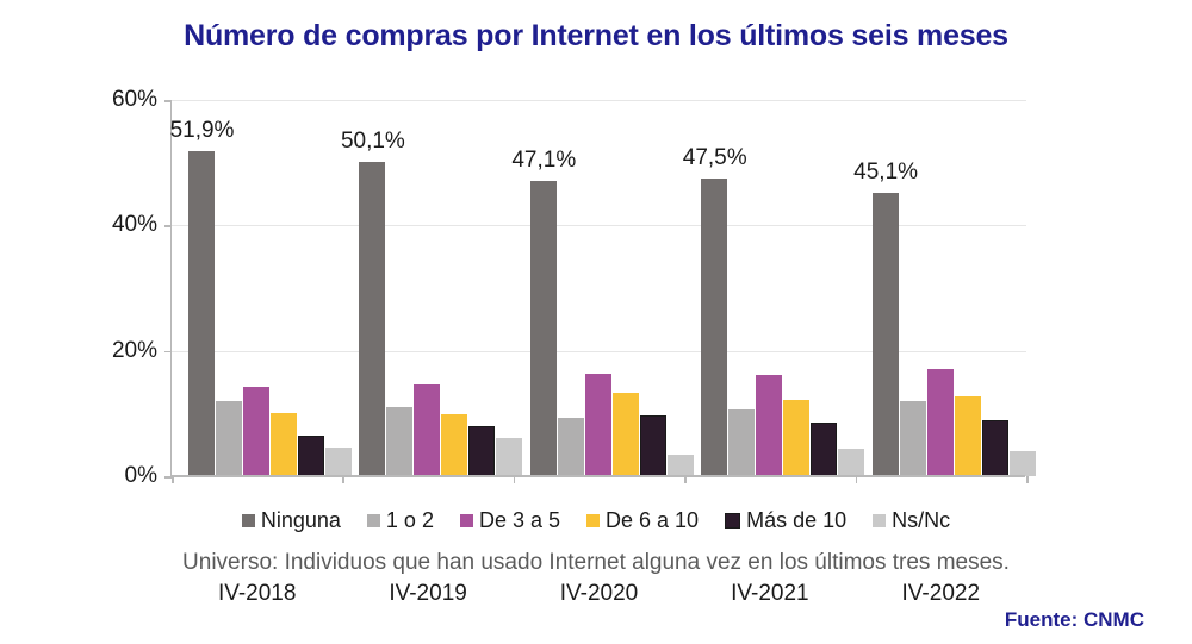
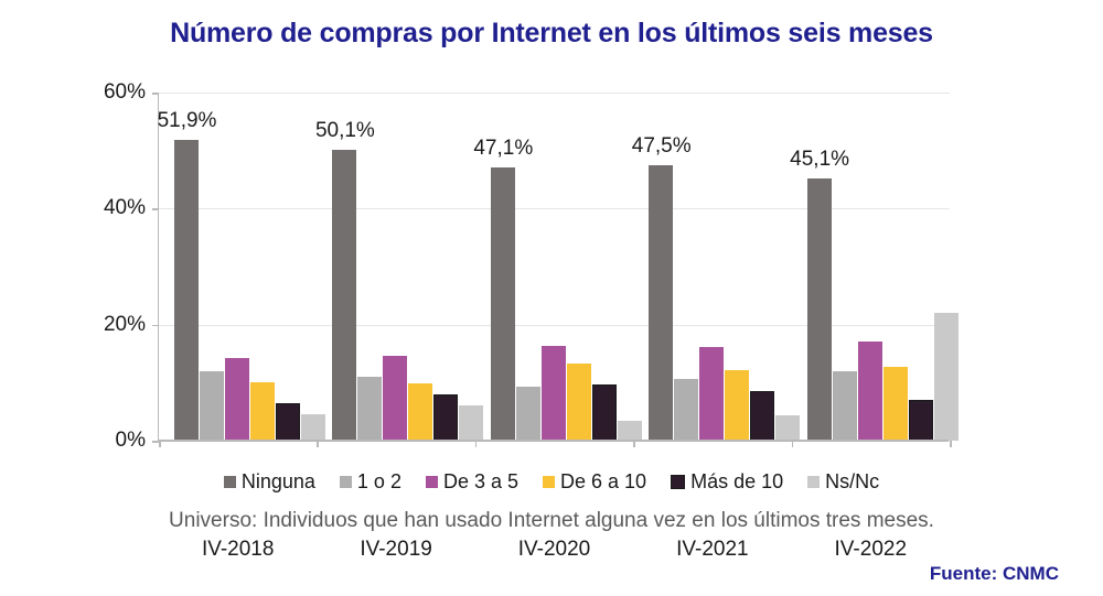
Más de 10/IV-2022: 9% -> 7%
Ns/Nc/IV-2022: 4% -> 22%
